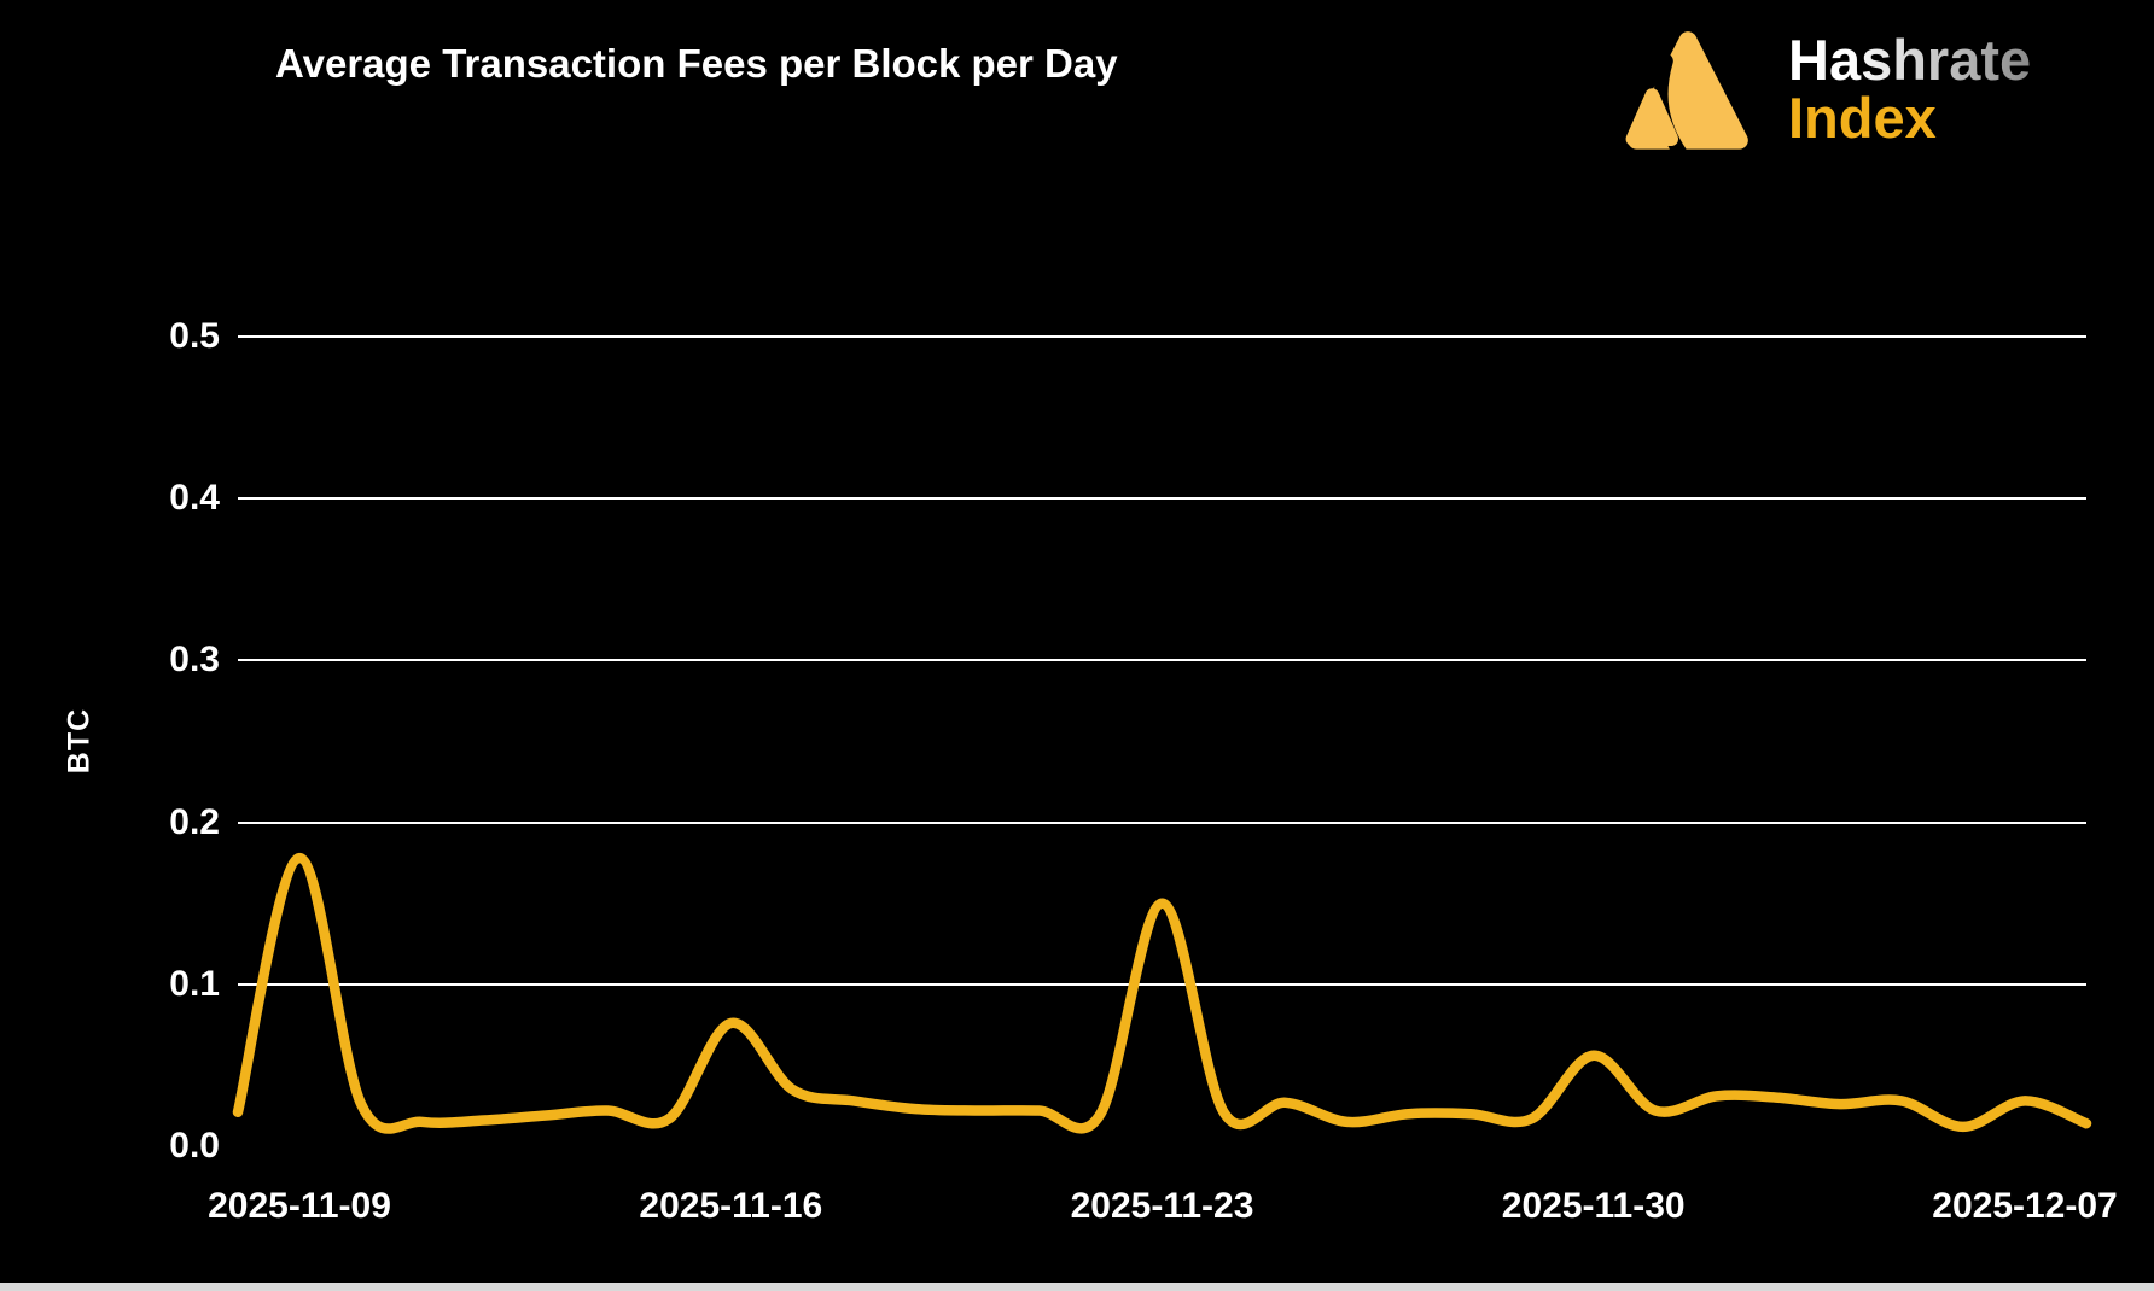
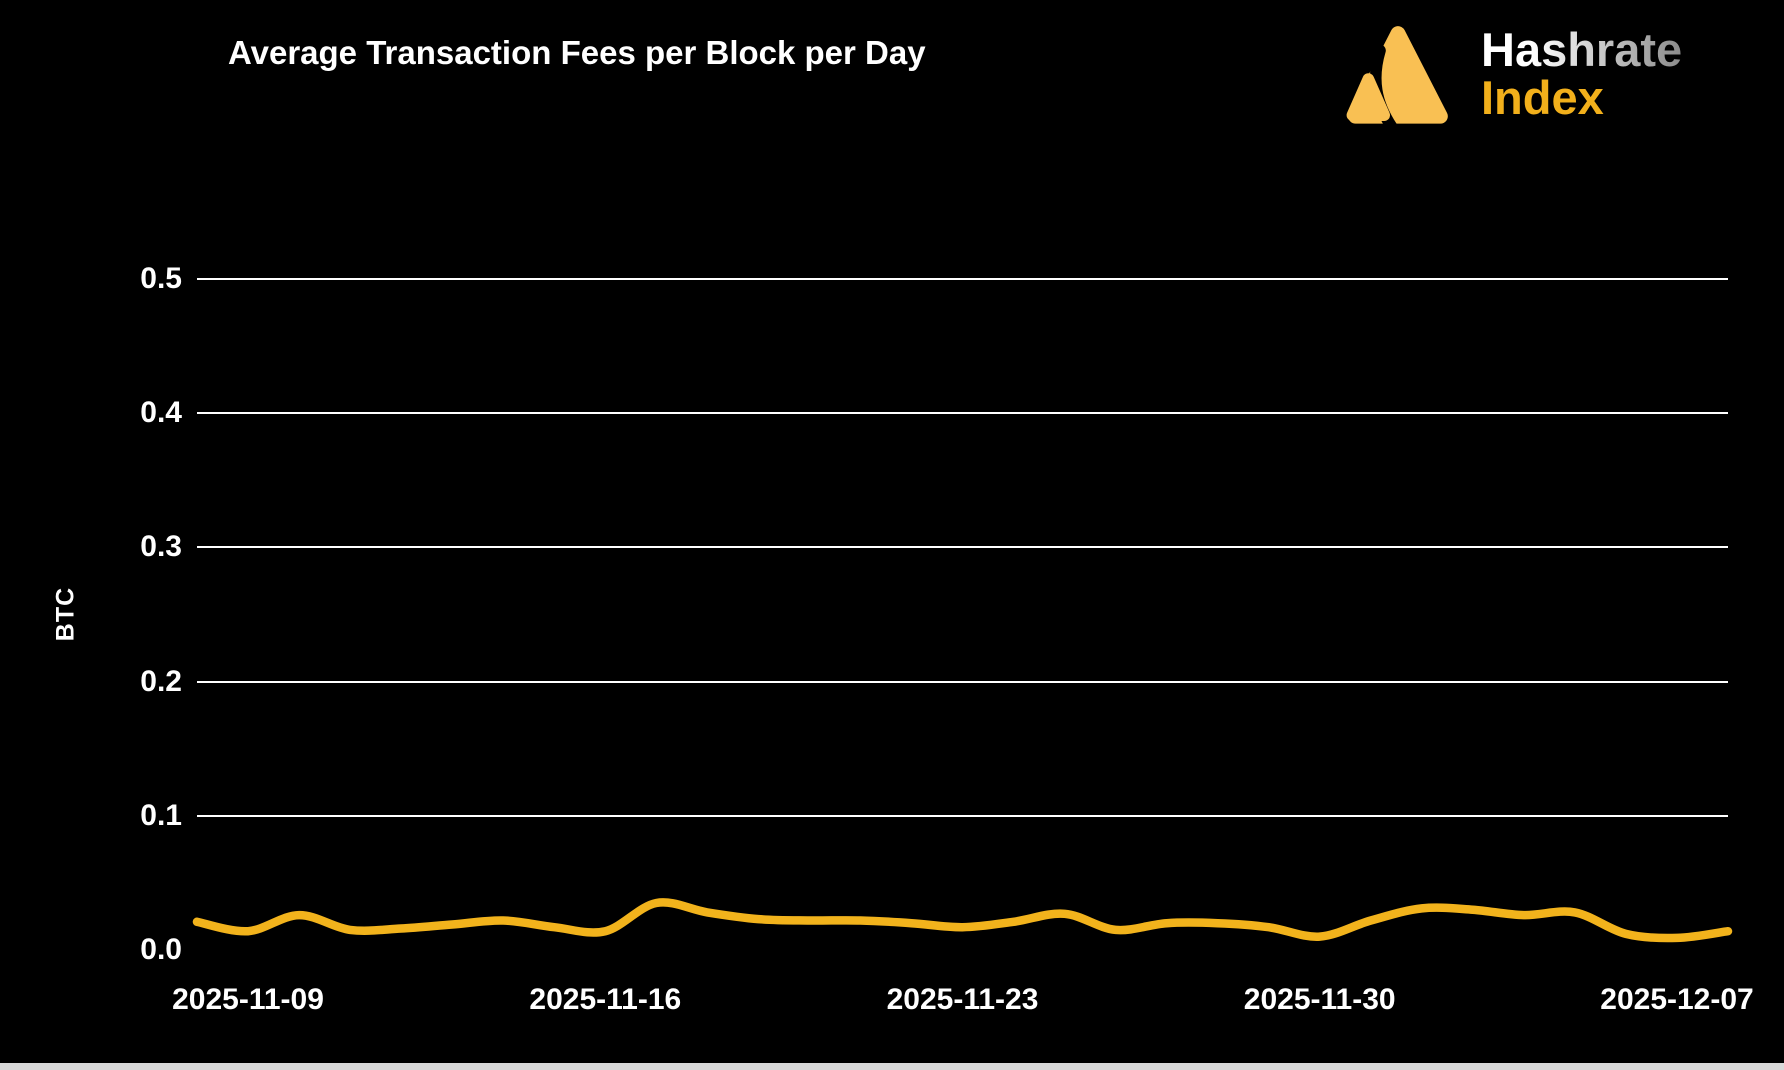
2025-11-09: 0.178 -> 0.014
2025-11-16: 0.076 -> 0.014
2025-11-23: 0.150 -> 0.017
2025-11-30: 0.056 -> 0.010
2025-12-07: 0.028 -> 0.009
